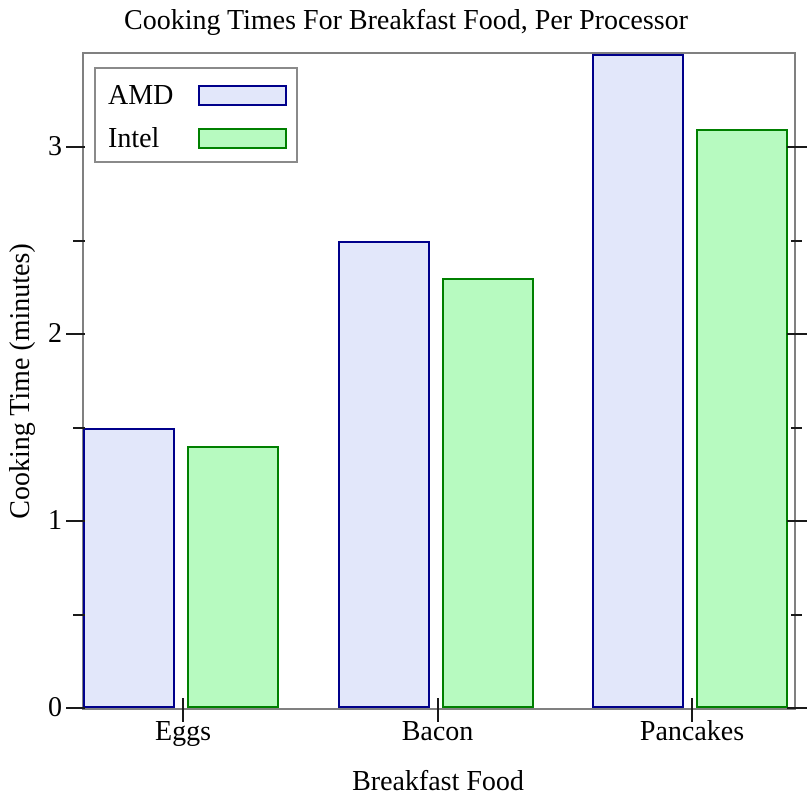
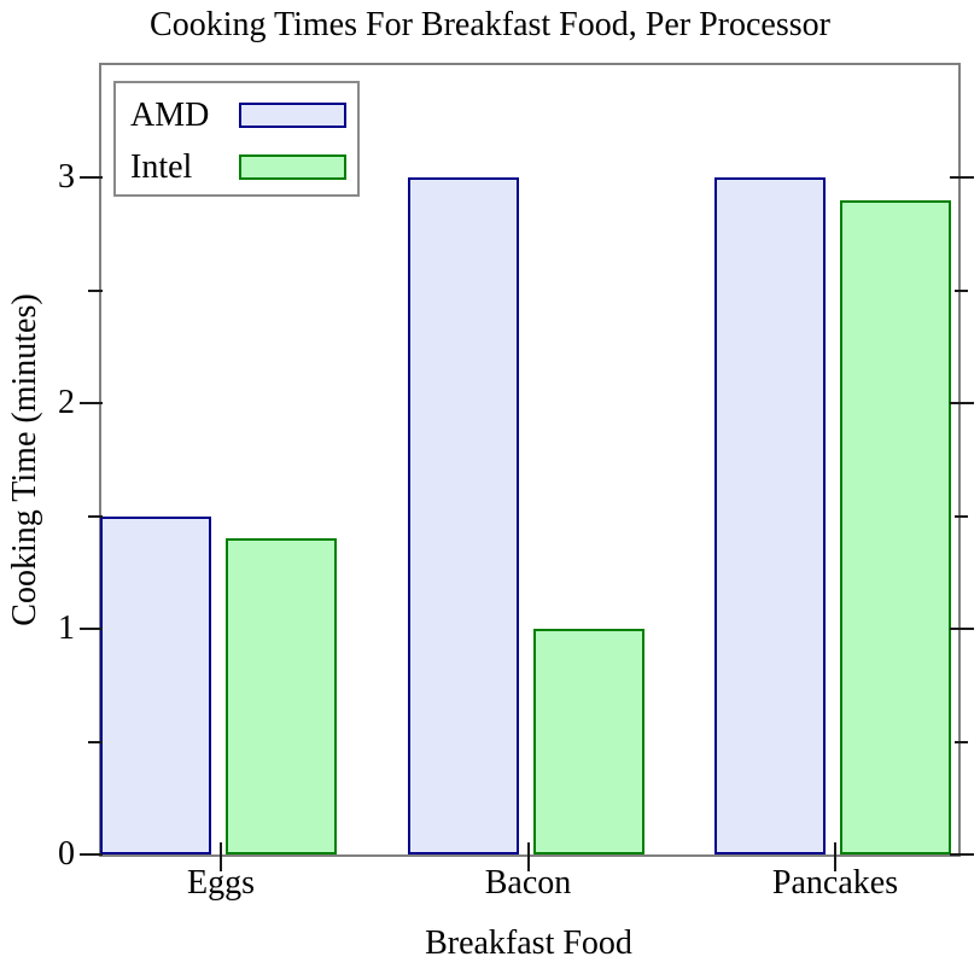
AMD/Bacon: 2.5 -> 3.0
Intel/Bacon: 2.3 -> 1.0
AMD/Pancakes: 3.5 -> 3.0
Intel/Pancakes: 3.1 -> 2.9
